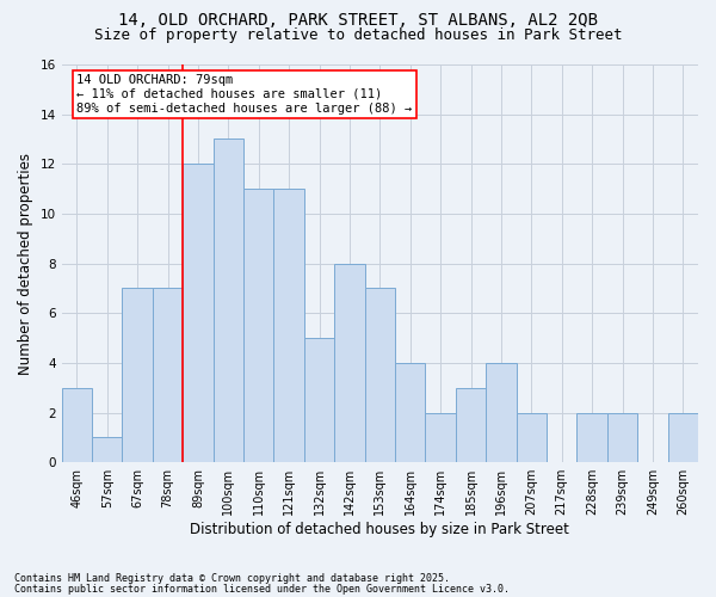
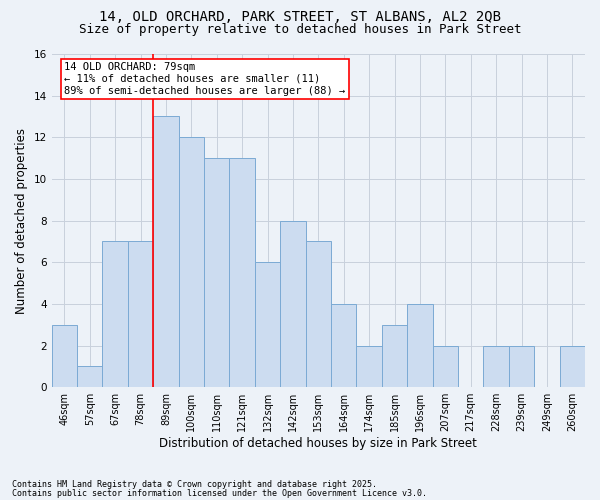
89sqm: 12 -> 13
100sqm: 13 -> 12
132sqm: 5 -> 6
